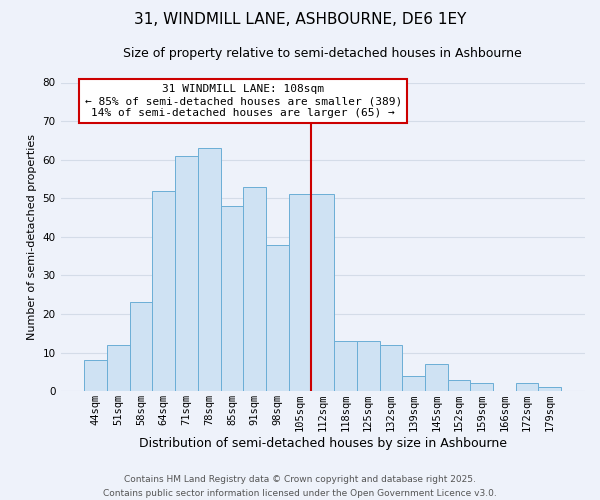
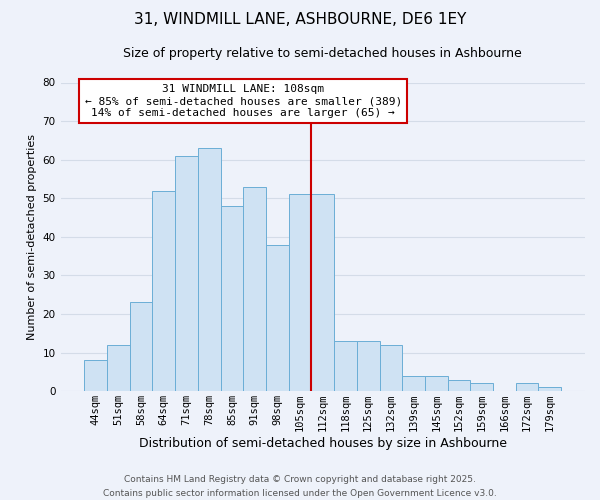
145sqm: 7 -> 4
